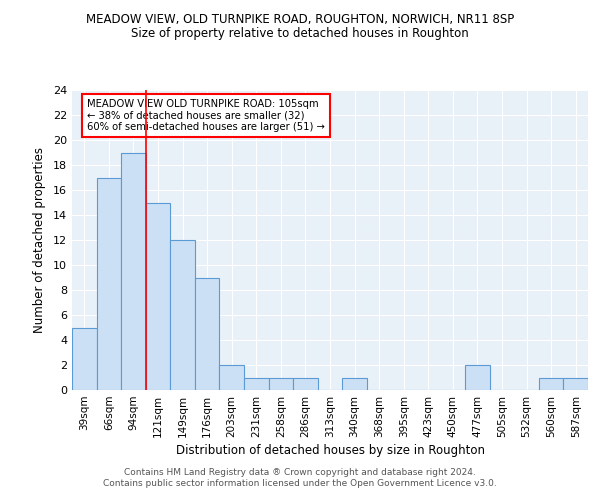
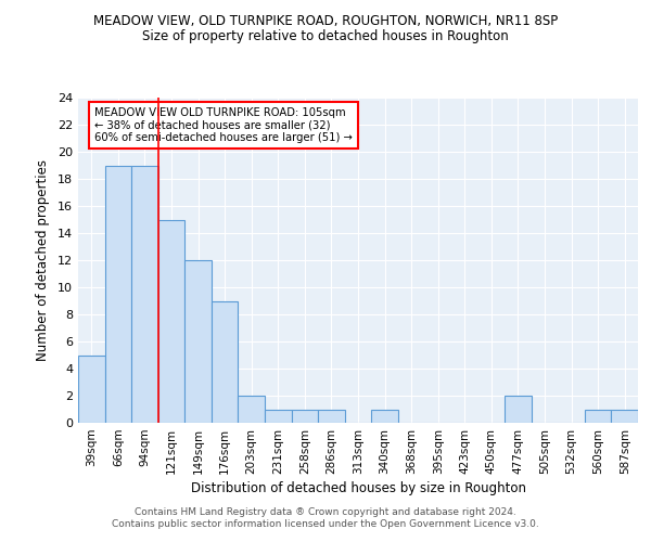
66sqm: 17 -> 19
